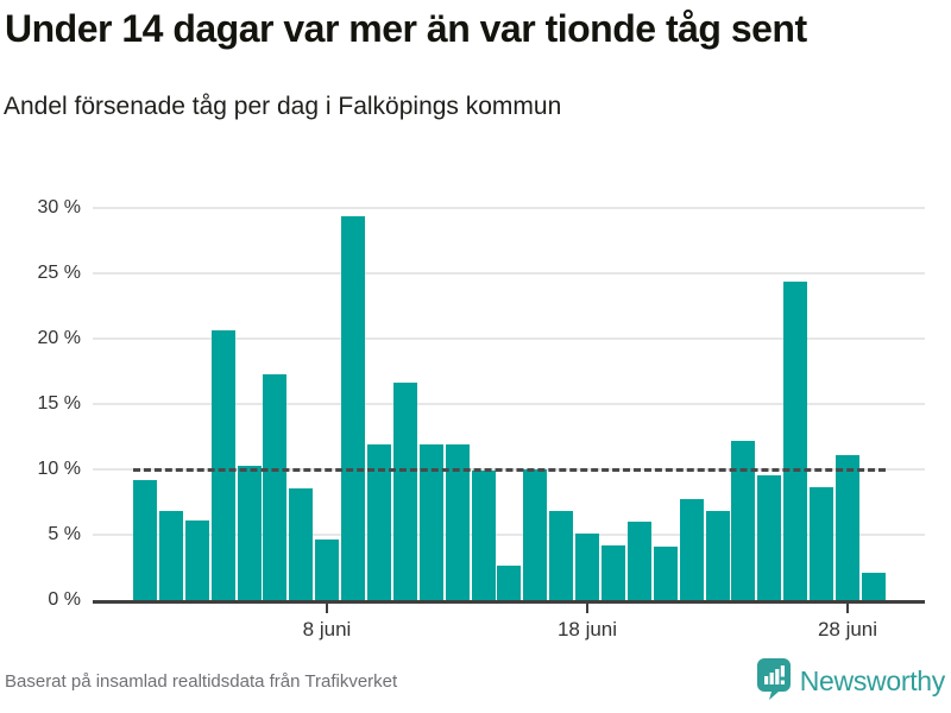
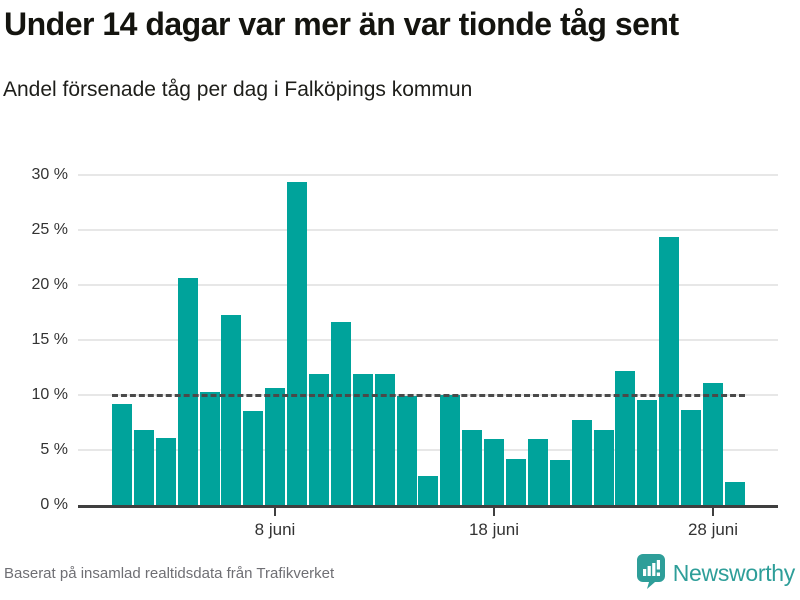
8 juni: 4.6% -> 10.6%
18 juni: 5.1% -> 6.0%
